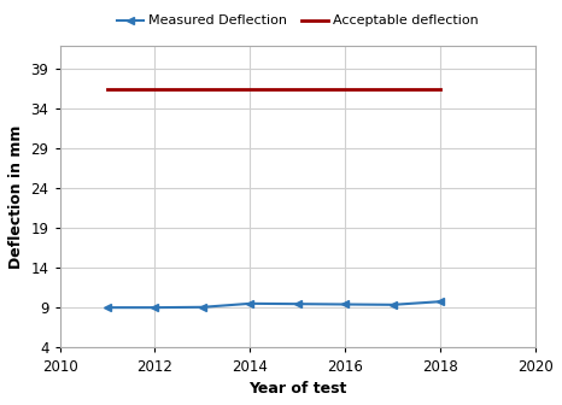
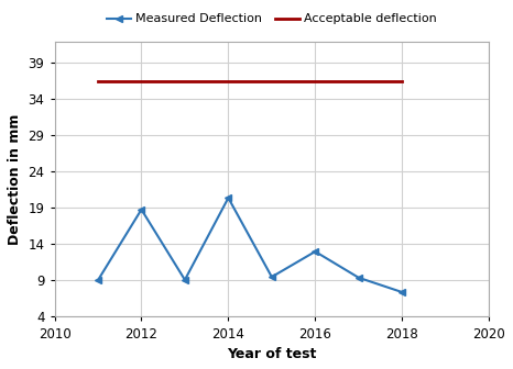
2012: 9.1 -> 18.8
2014: 9.6 -> 20.4
2016: 9.4 -> 13.0
2018: 9.8 -> 7.4
